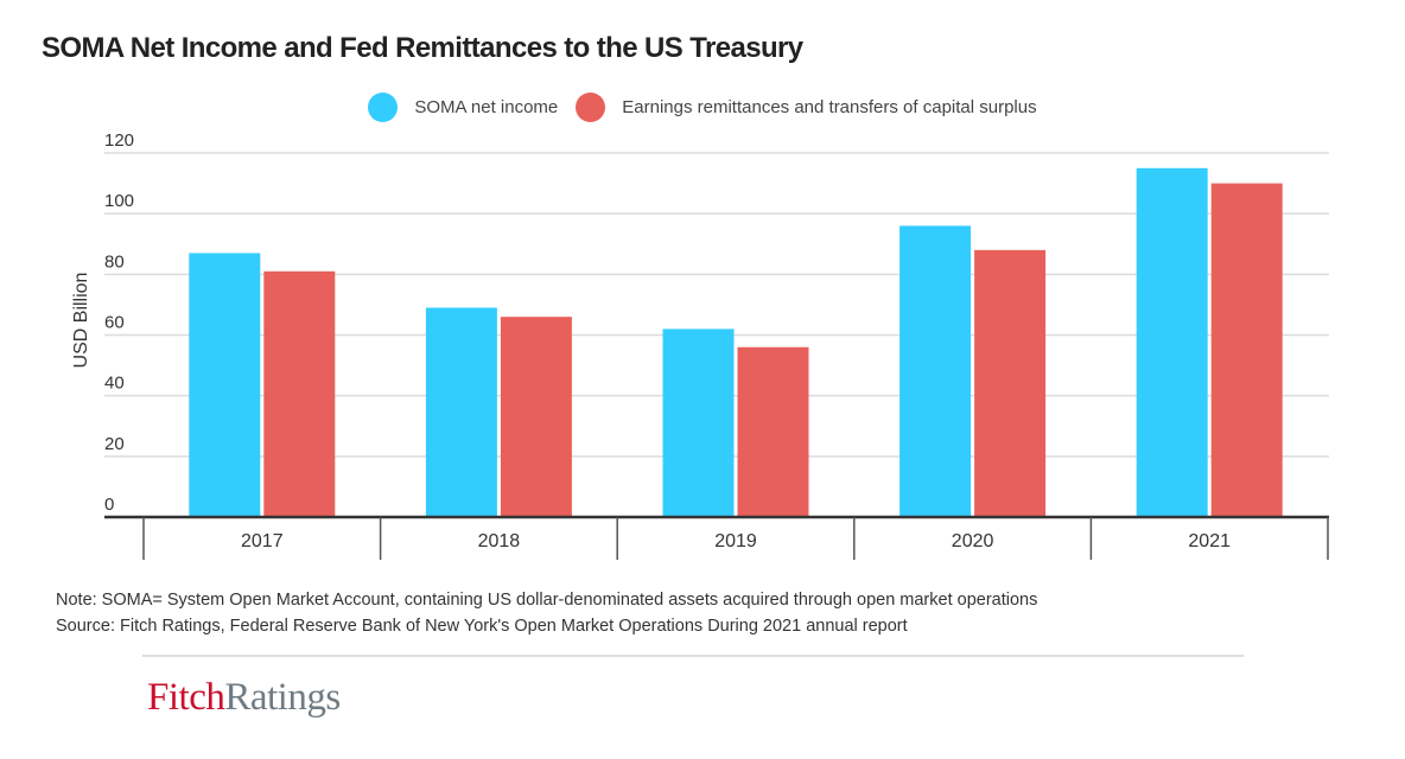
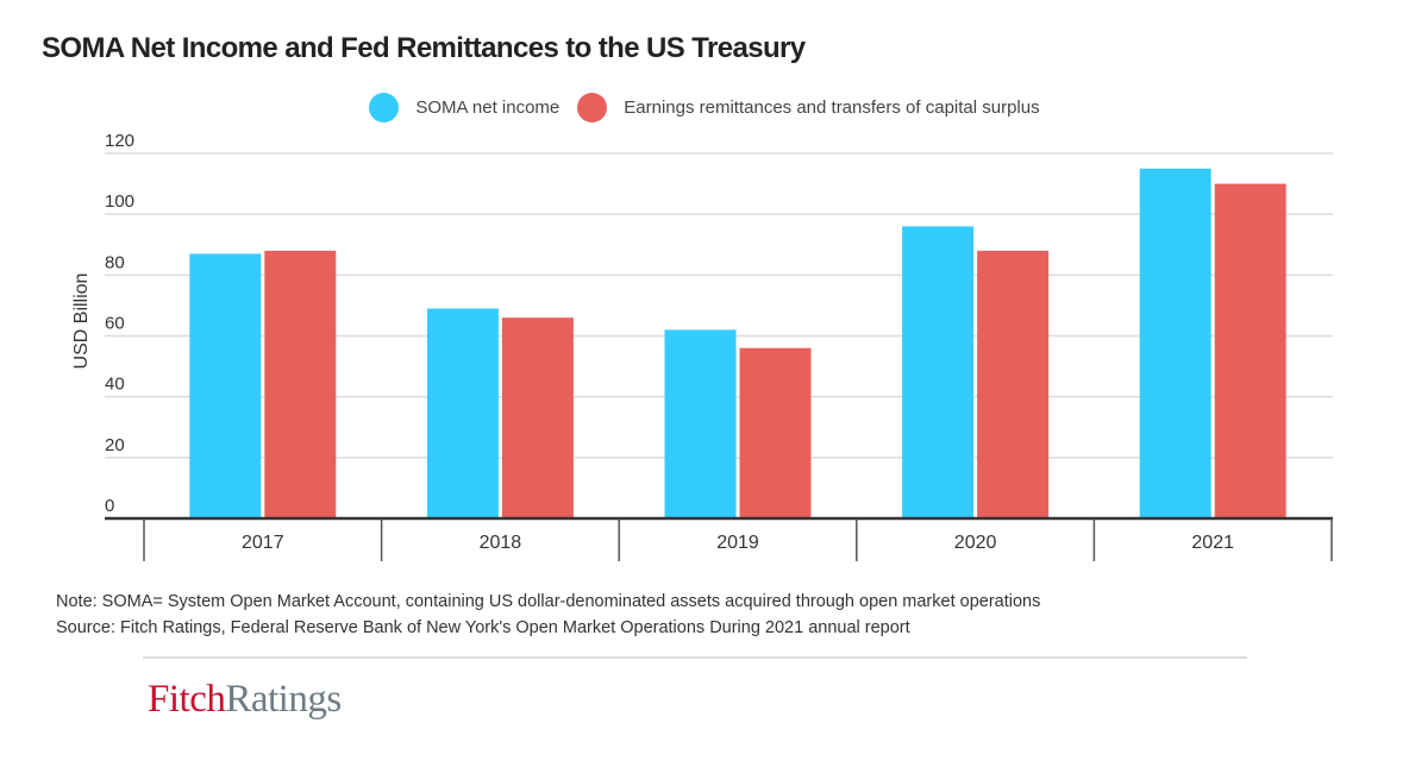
Earnings remittances and transfers of capital surplus/2017: 81 -> 88
